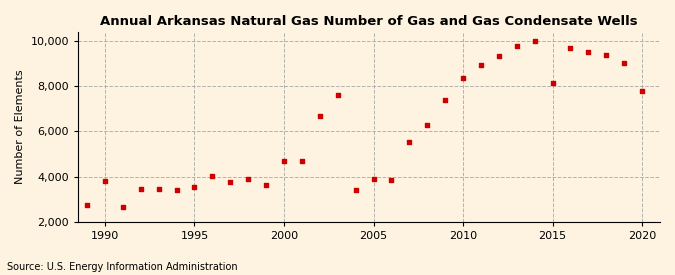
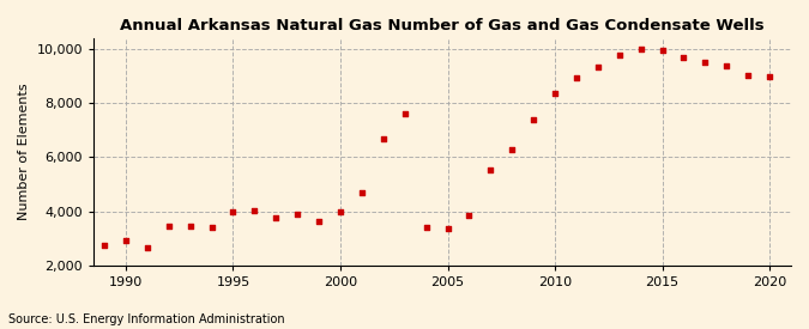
1990: 3,800 -> 2,900
1995: 3,550 -> 4,000
2000: 4,700 -> 3,980
2005: 3,900 -> 3,360
2015: 8,150 -> 9,960
2020: 7,800 -> 8,980
